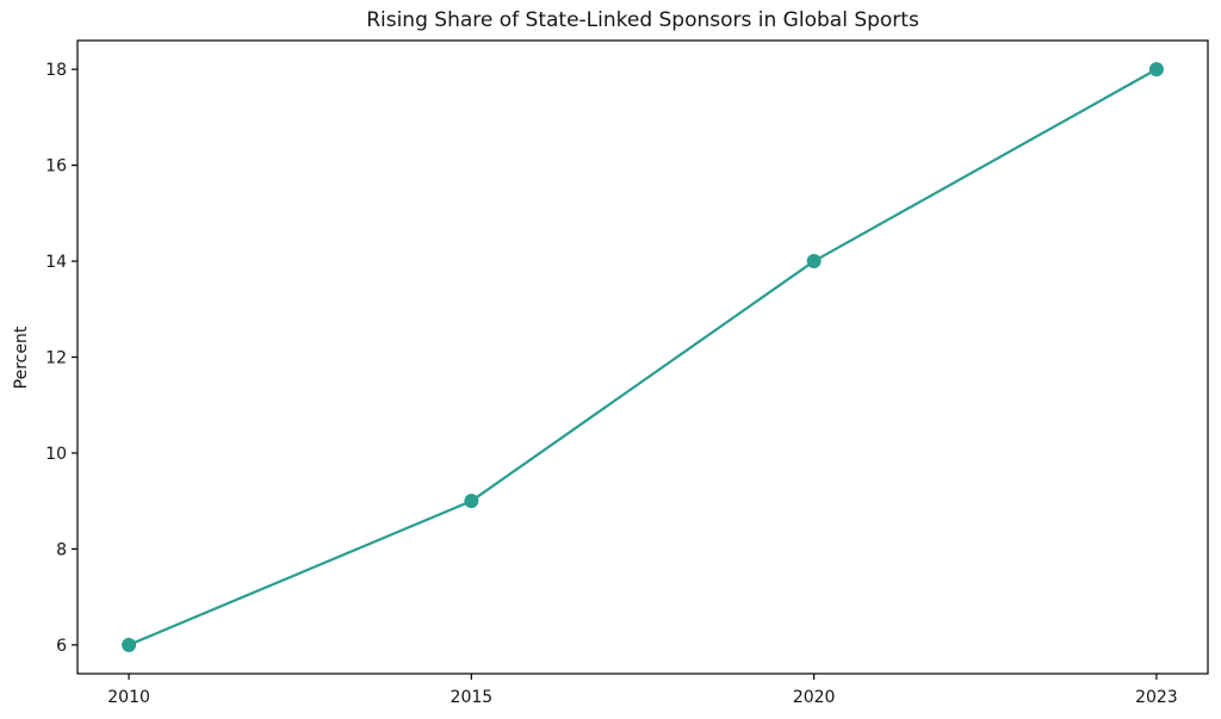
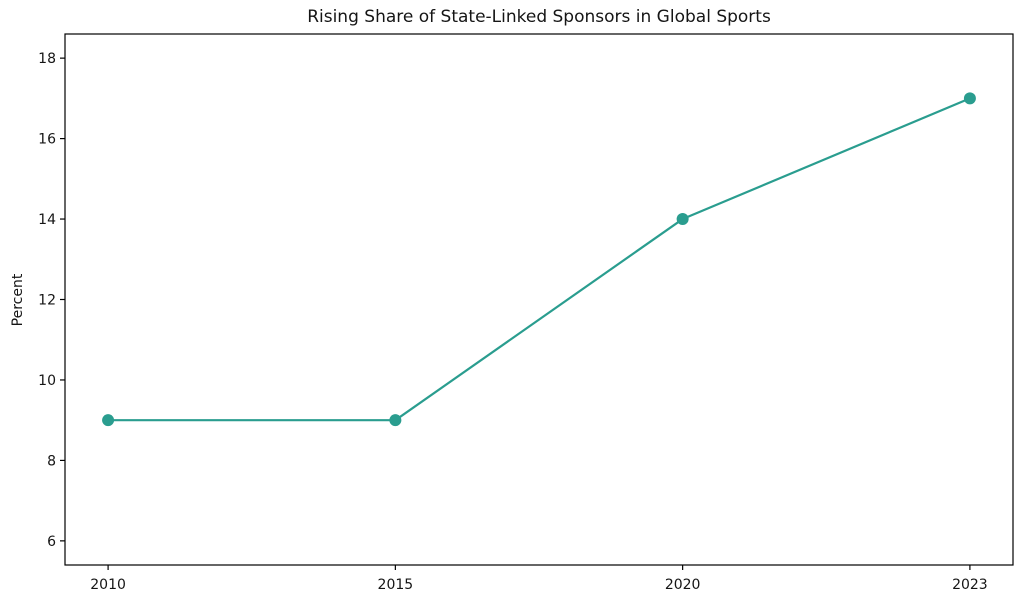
2010: 6 -> 9
2023: 18 -> 17
